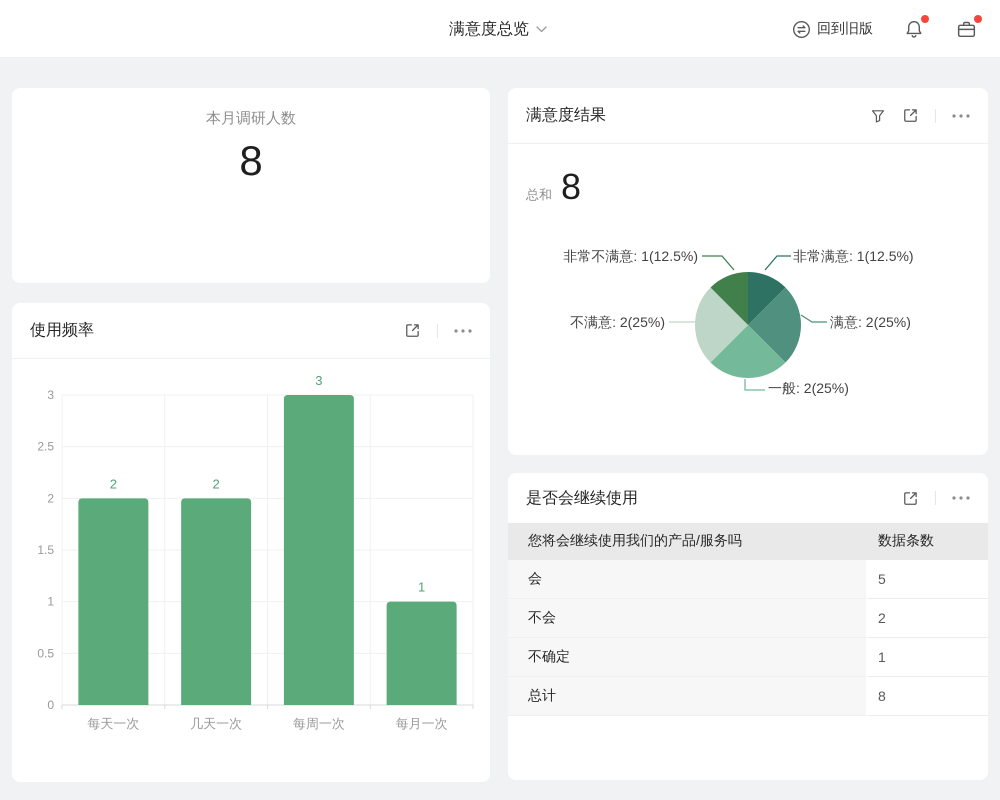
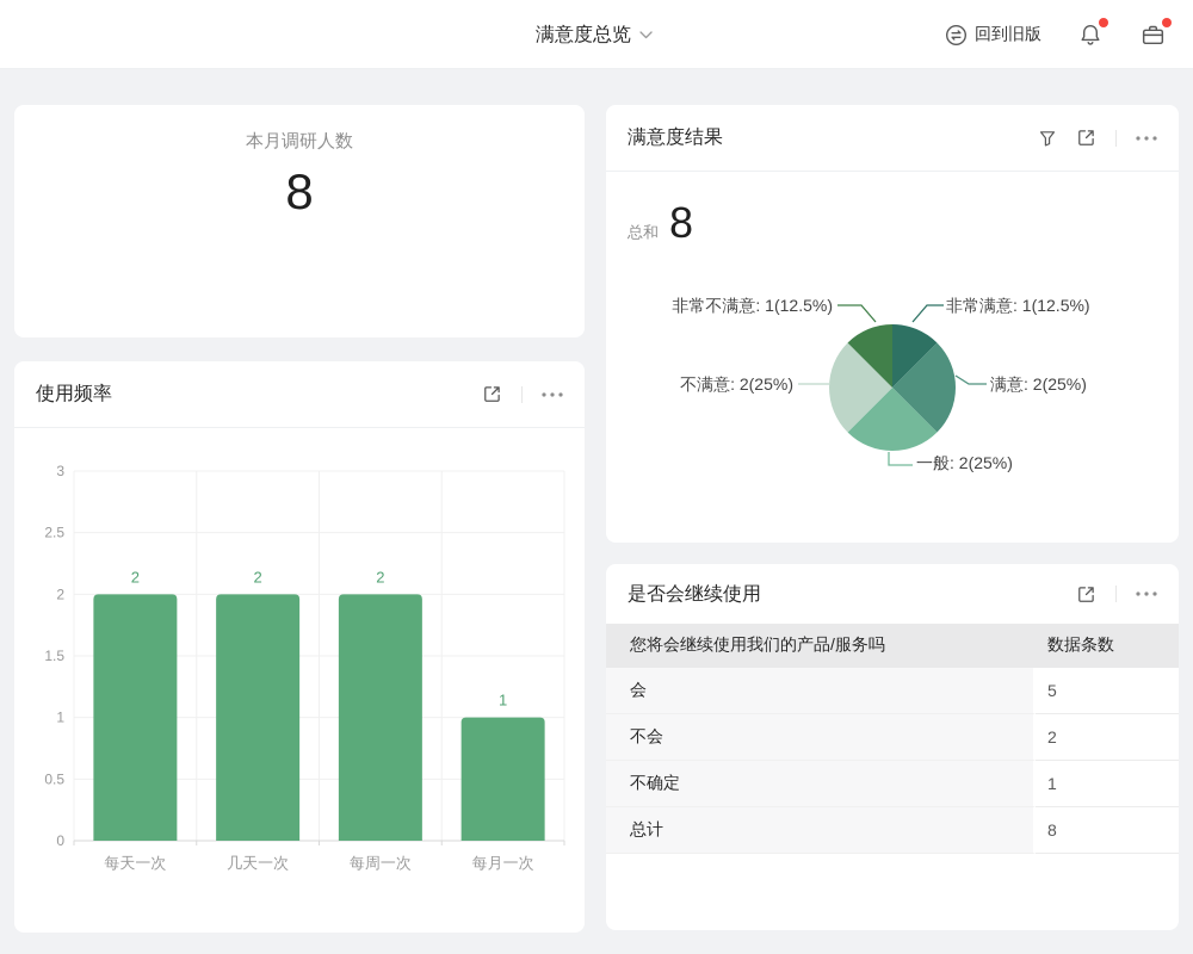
使用频率/每周一次: 3 -> 2
